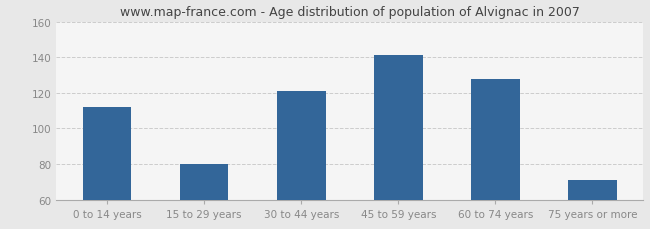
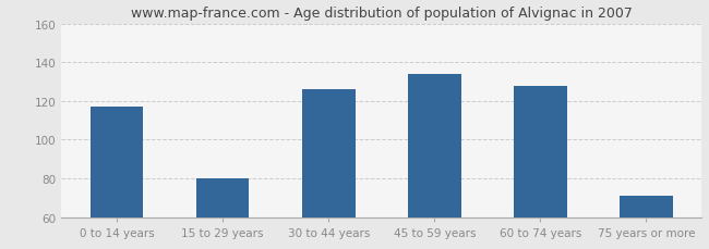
0 to 14 years: 112 -> 117
30 to 44 years: 121 -> 126
45 to 59 years: 141 -> 134
